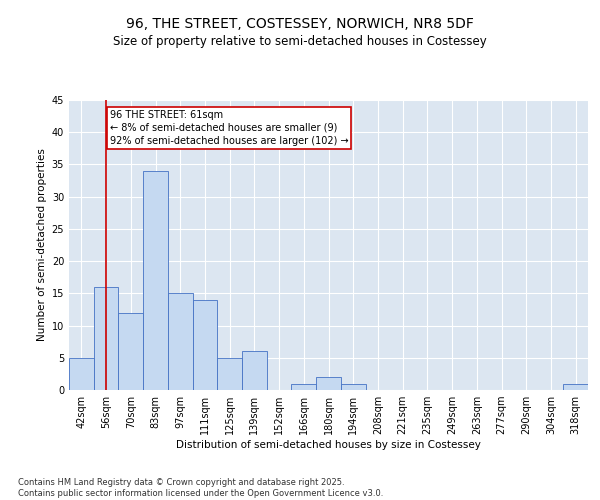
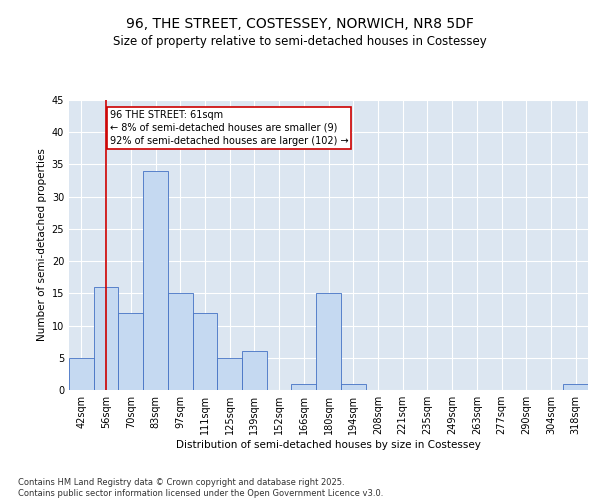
111sqm: 14 -> 12
180sqm: 2 -> 15
